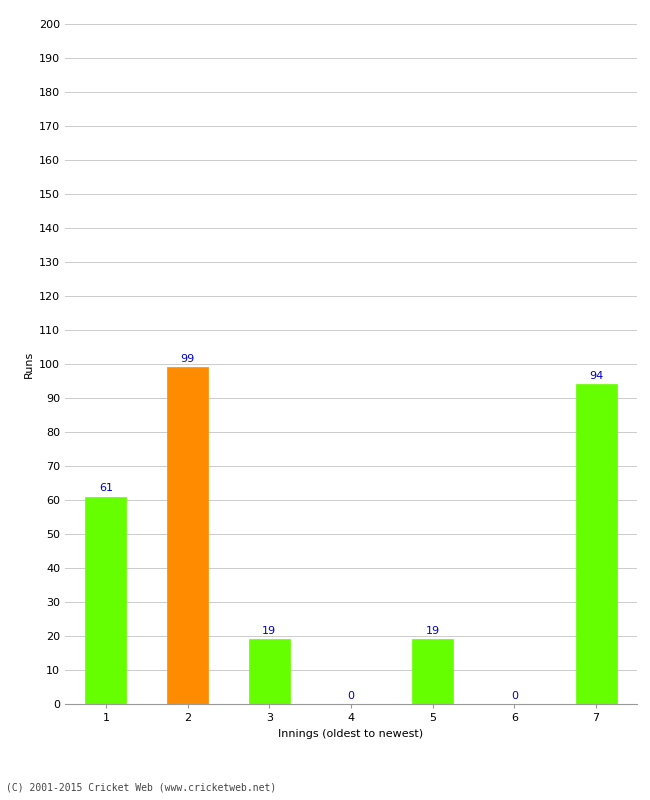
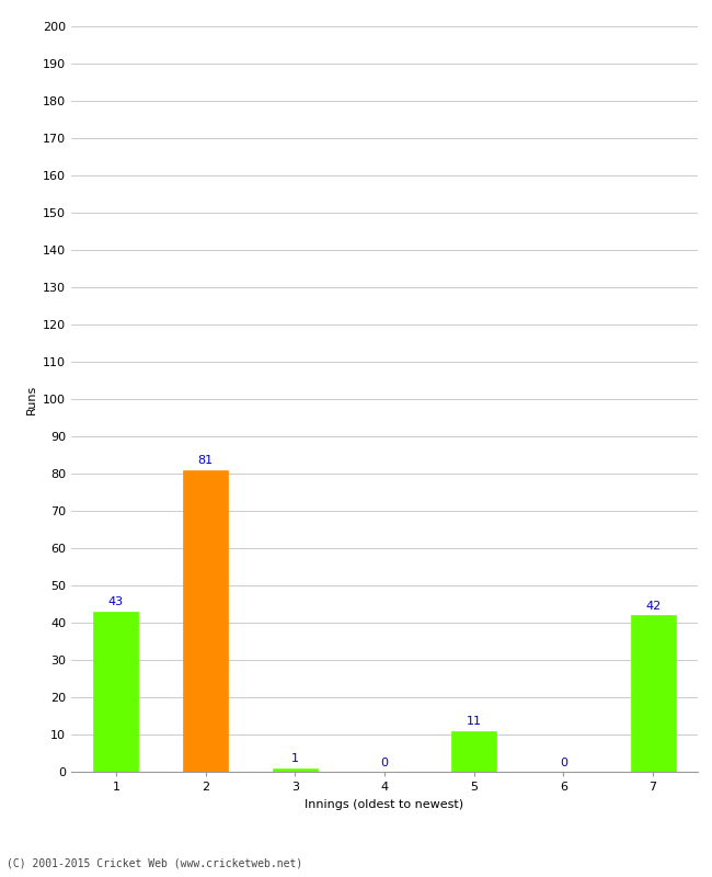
1: 61 -> 43
2: 99 -> 81
3: 19 -> 1
5: 19 -> 11
7: 94 -> 42
